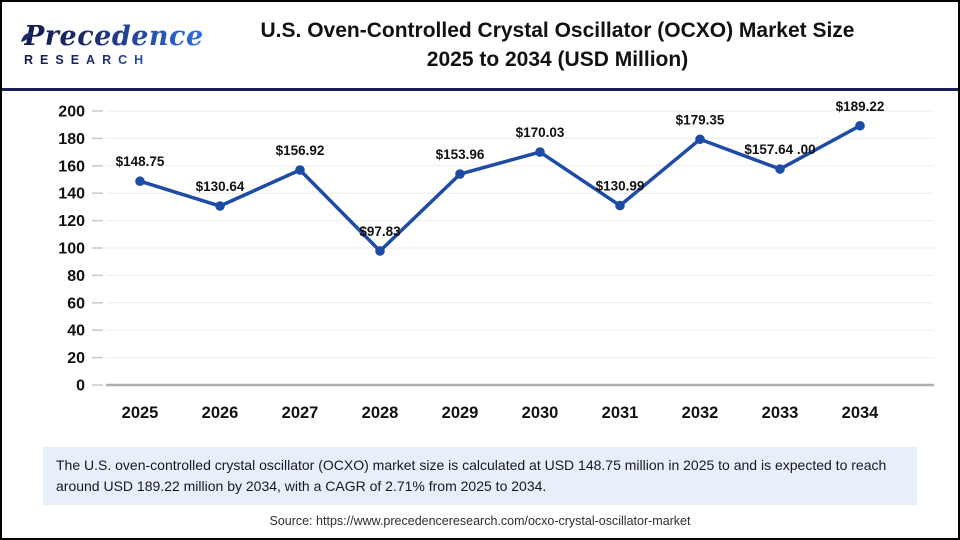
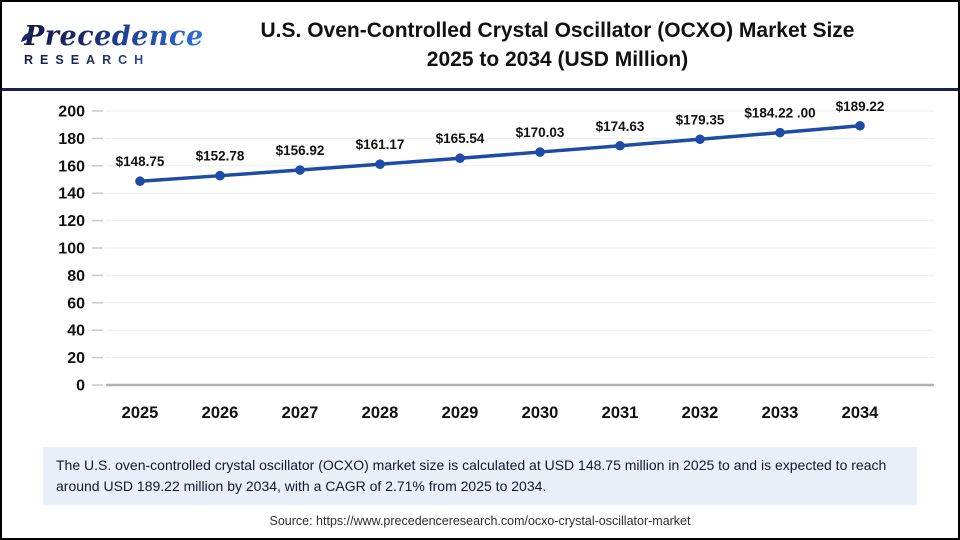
2026: $130.64 -> $152.78
2028: $97.83 -> $161.17
2029: $153.96 -> $165.54
2031: $130.99 -> $174.63
2033: $157.64 -> $184.22
